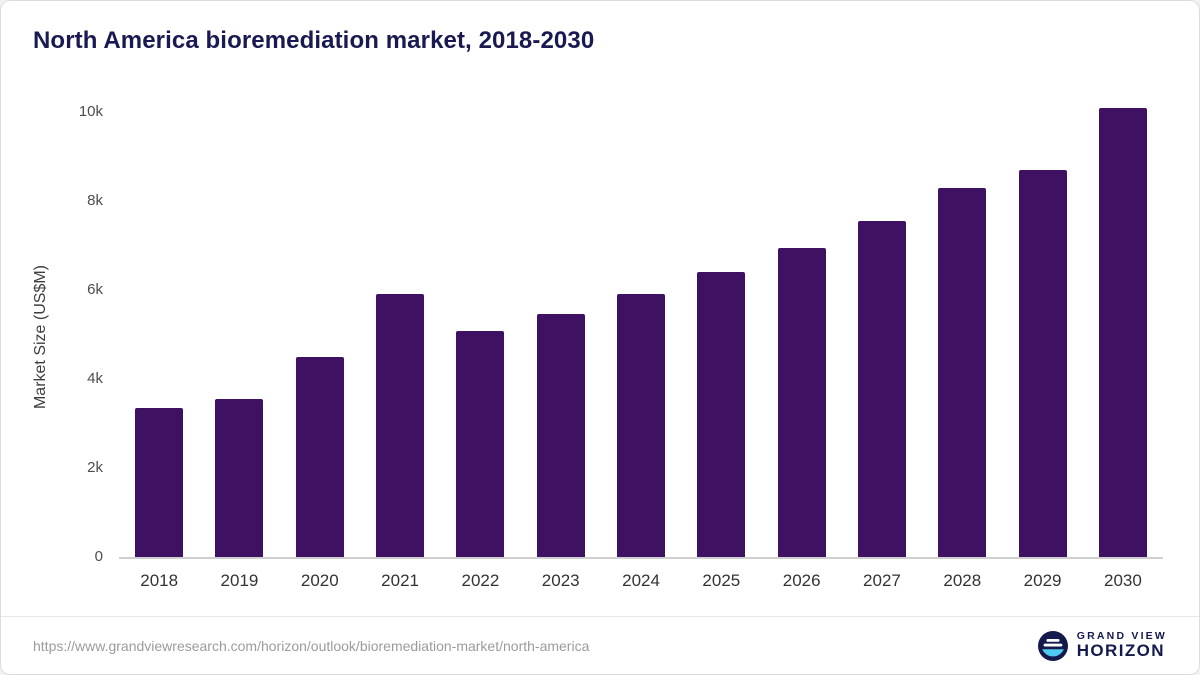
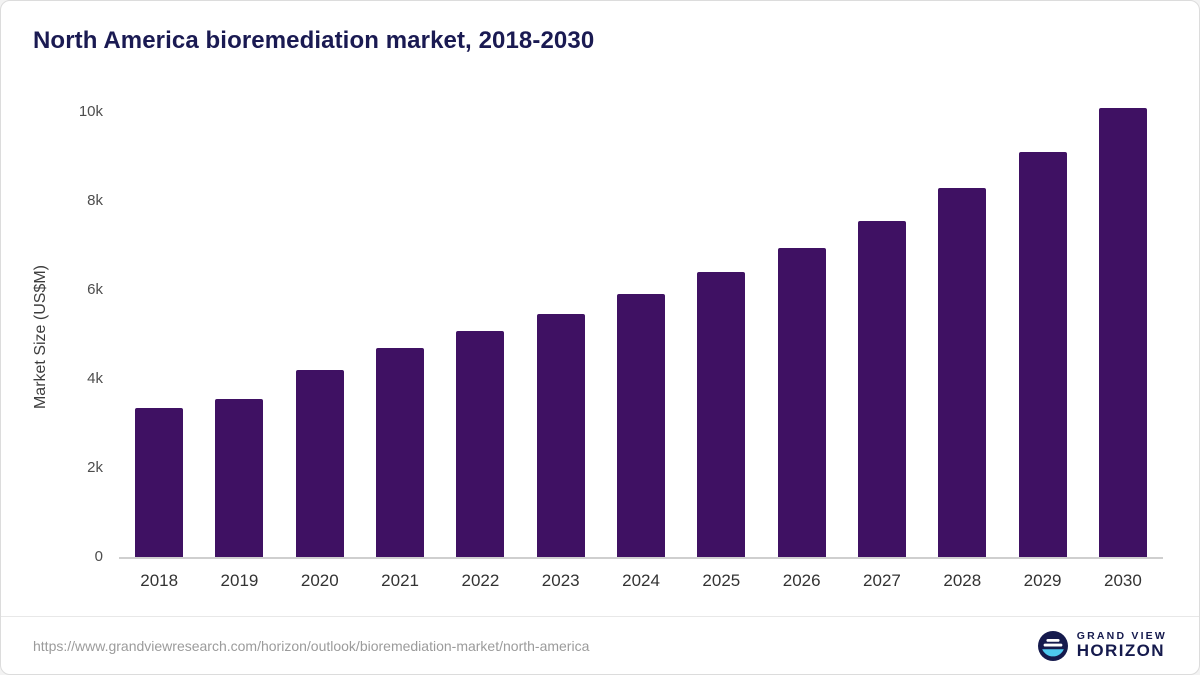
2020: 4.5k -> 4.2k
2021: 5.9k -> 4.7k
2029: 8.7k -> 9.1k
